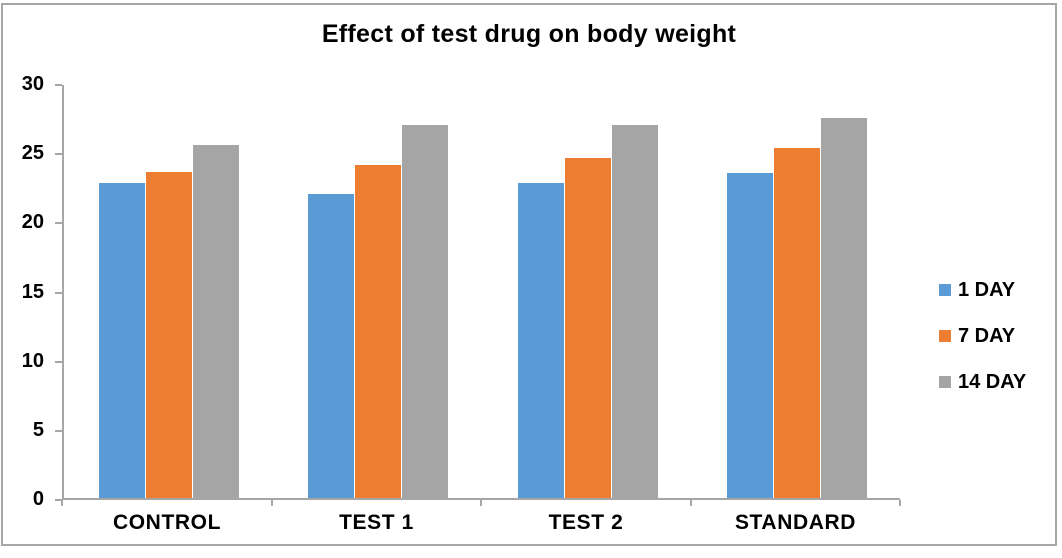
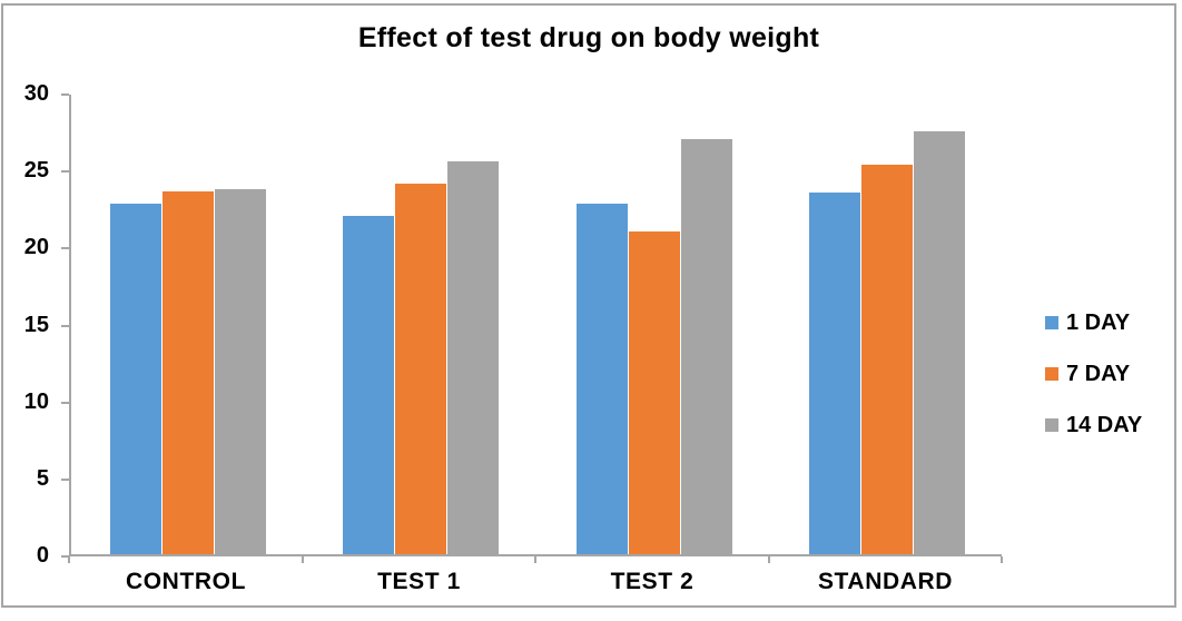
14 DAY/CONTROL: 25.5 -> 23.7
14 DAY/TEST 1: 27.0 -> 25.5
7 DAY/TEST 2: 24.6 -> 21.0
